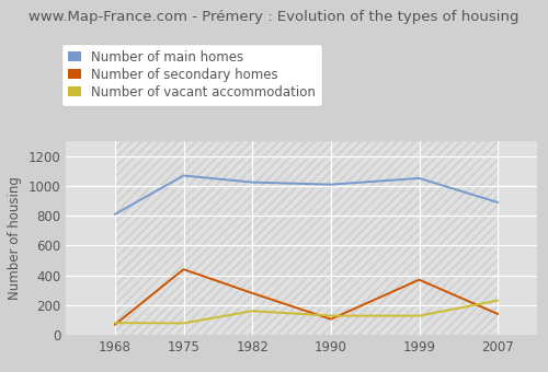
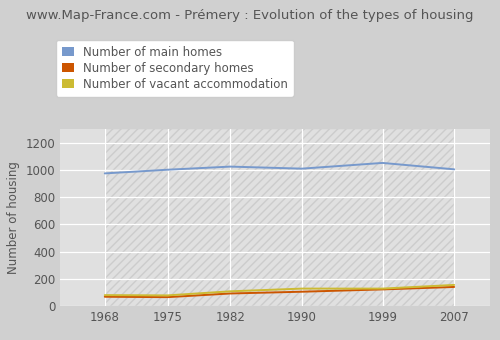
Number of main homes/1968: 810 -> 980
Number of main homes/1975: 1070 -> 1000
Number of secondary homes/1975: 440 -> 60
Number of secondary homes/1982: 280 -> 90
Number of vacant accommodation/1982: 160 -> 110
Number of secondary homes/1999: 370 -> 120
Number of main homes/2007: 890 -> 1000
Number of vacant accommodation/2007: 230 -> 160
